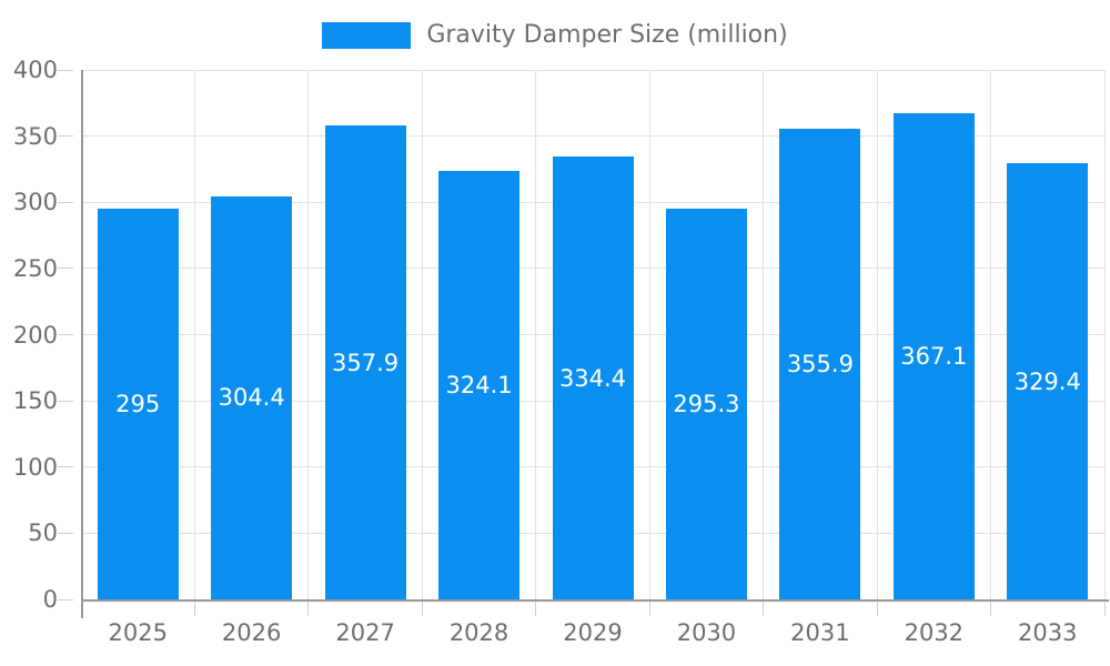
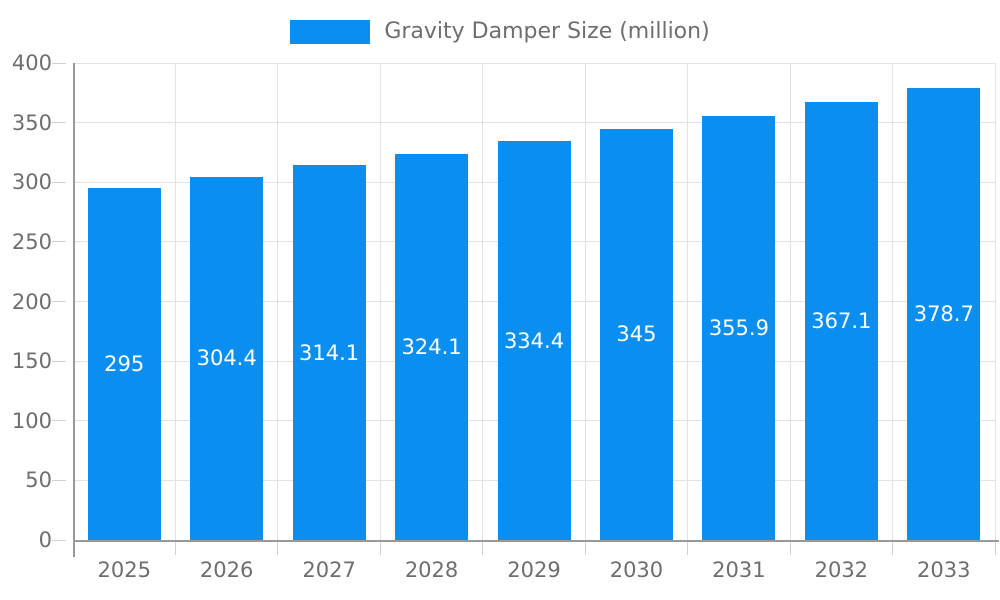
2027: 357.9 -> 314.1
2030: 295.3 -> 345
2033: 329.4 -> 378.7
